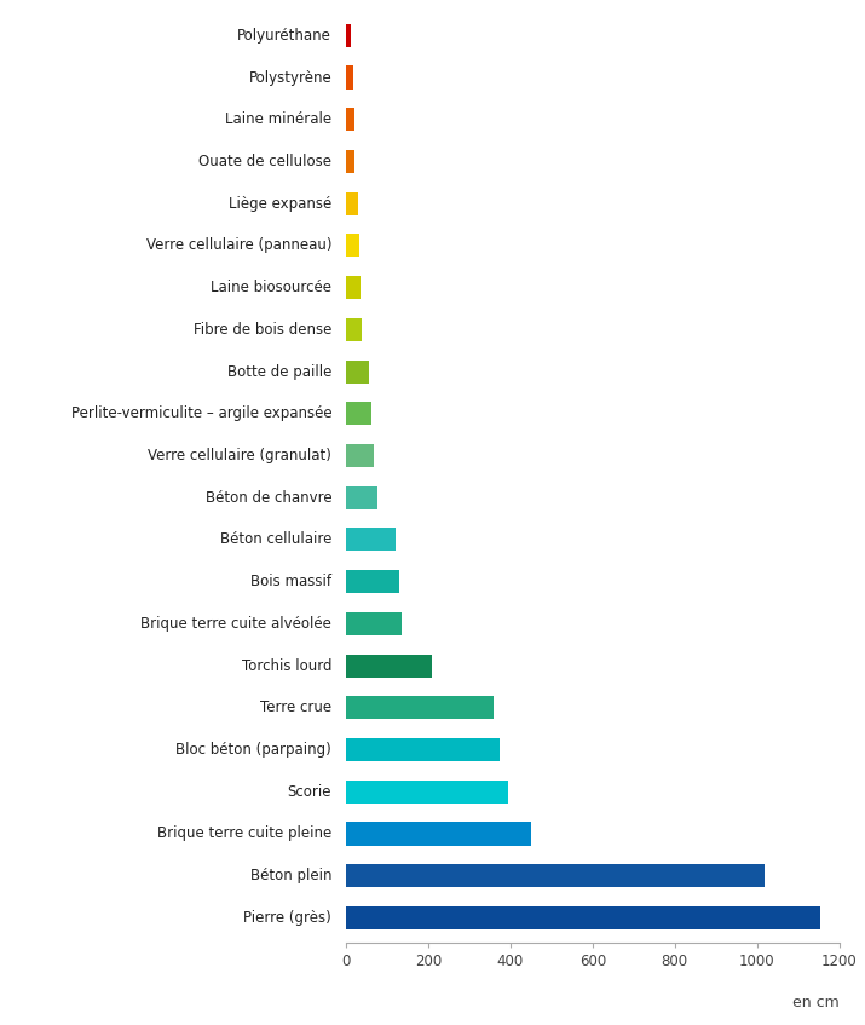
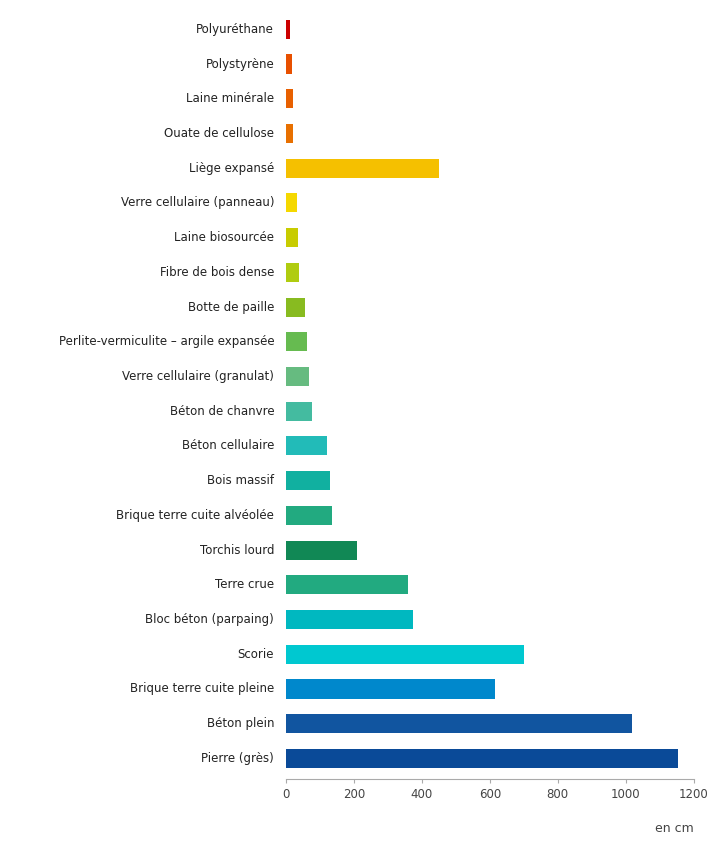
Liège expansé: 28 -> 450
Scorie: 395 -> 700
Brique terre cuite pleine: 450 -> 615
